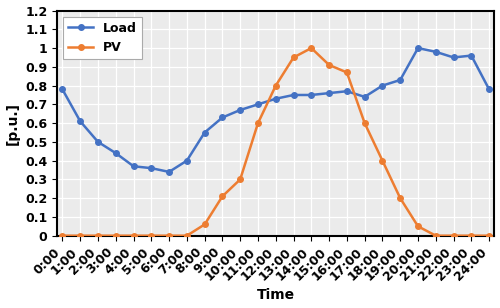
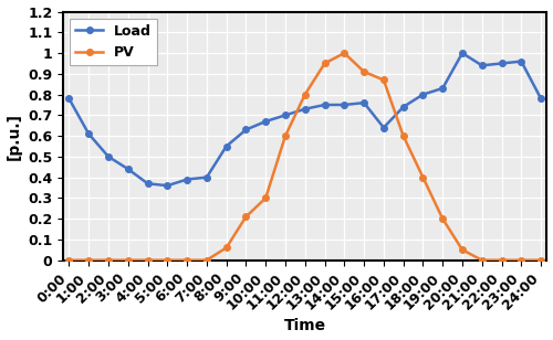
Load/6:00: 0.34 -> 0.39
Load/16:00: 0.77 -> 0.64
Load/21:00: 0.98 -> 0.94
